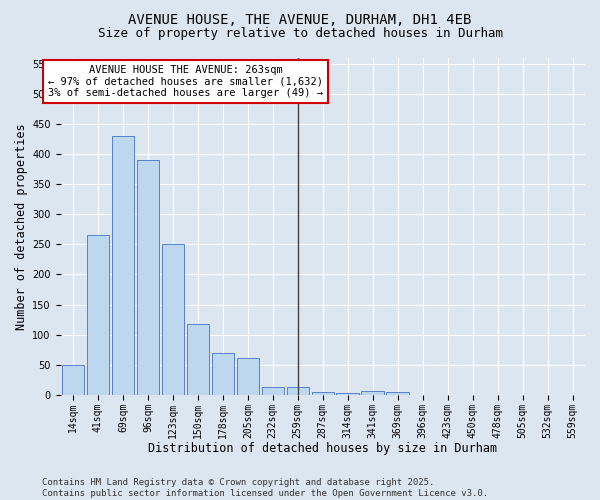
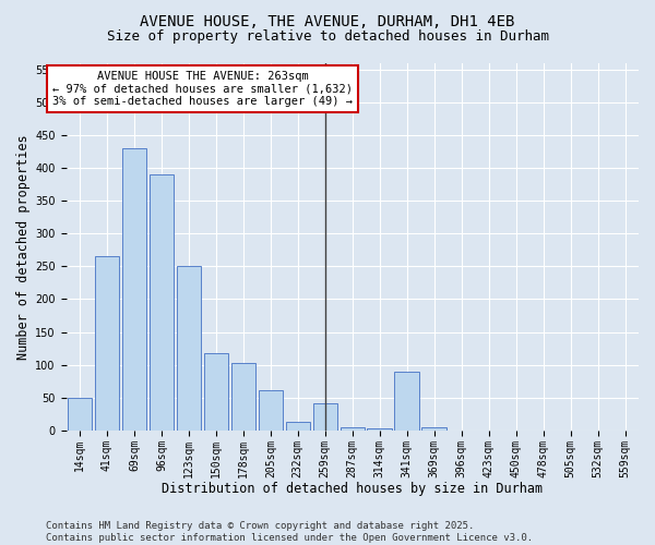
178sqm: 70 -> 102
259sqm: 13 -> 42
341sqm: 6 -> 90
